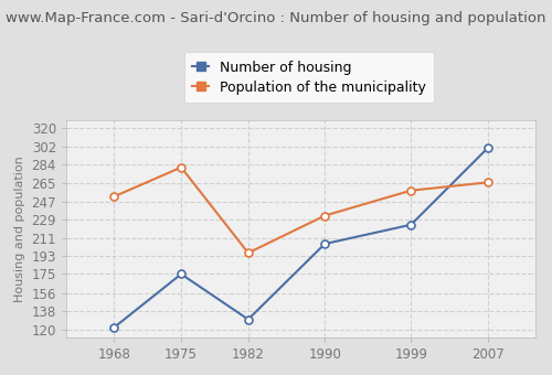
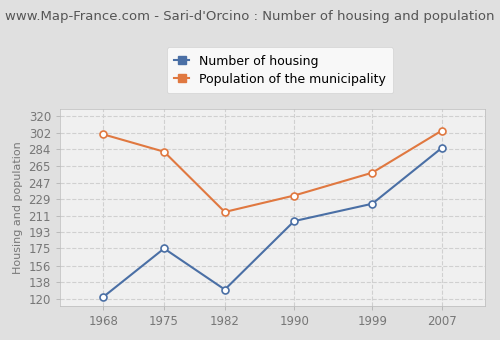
Population of the municipality/1968: 252 -> 300
Population of the municipality/1982: 196 -> 215
Number of housing/2007: 300 -> 285
Population of the municipality/2007: 266 -> 304
